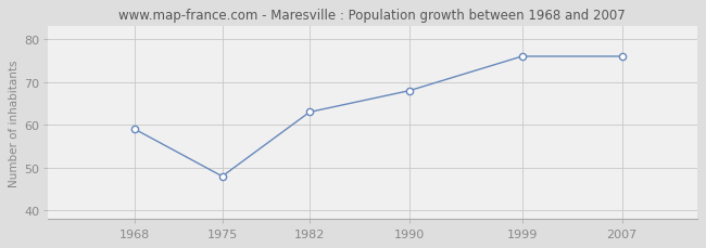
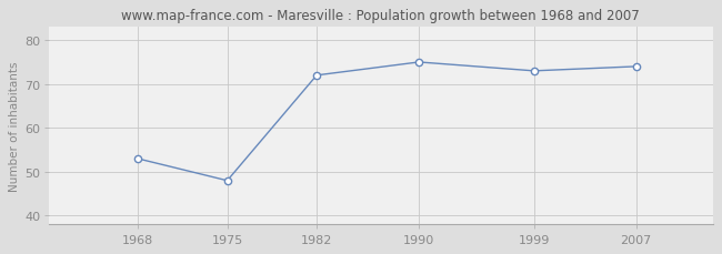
1968: 59 -> 53
1982: 63 -> 72
1990: 68 -> 75
1999: 76 -> 73
2007: 76 -> 74
